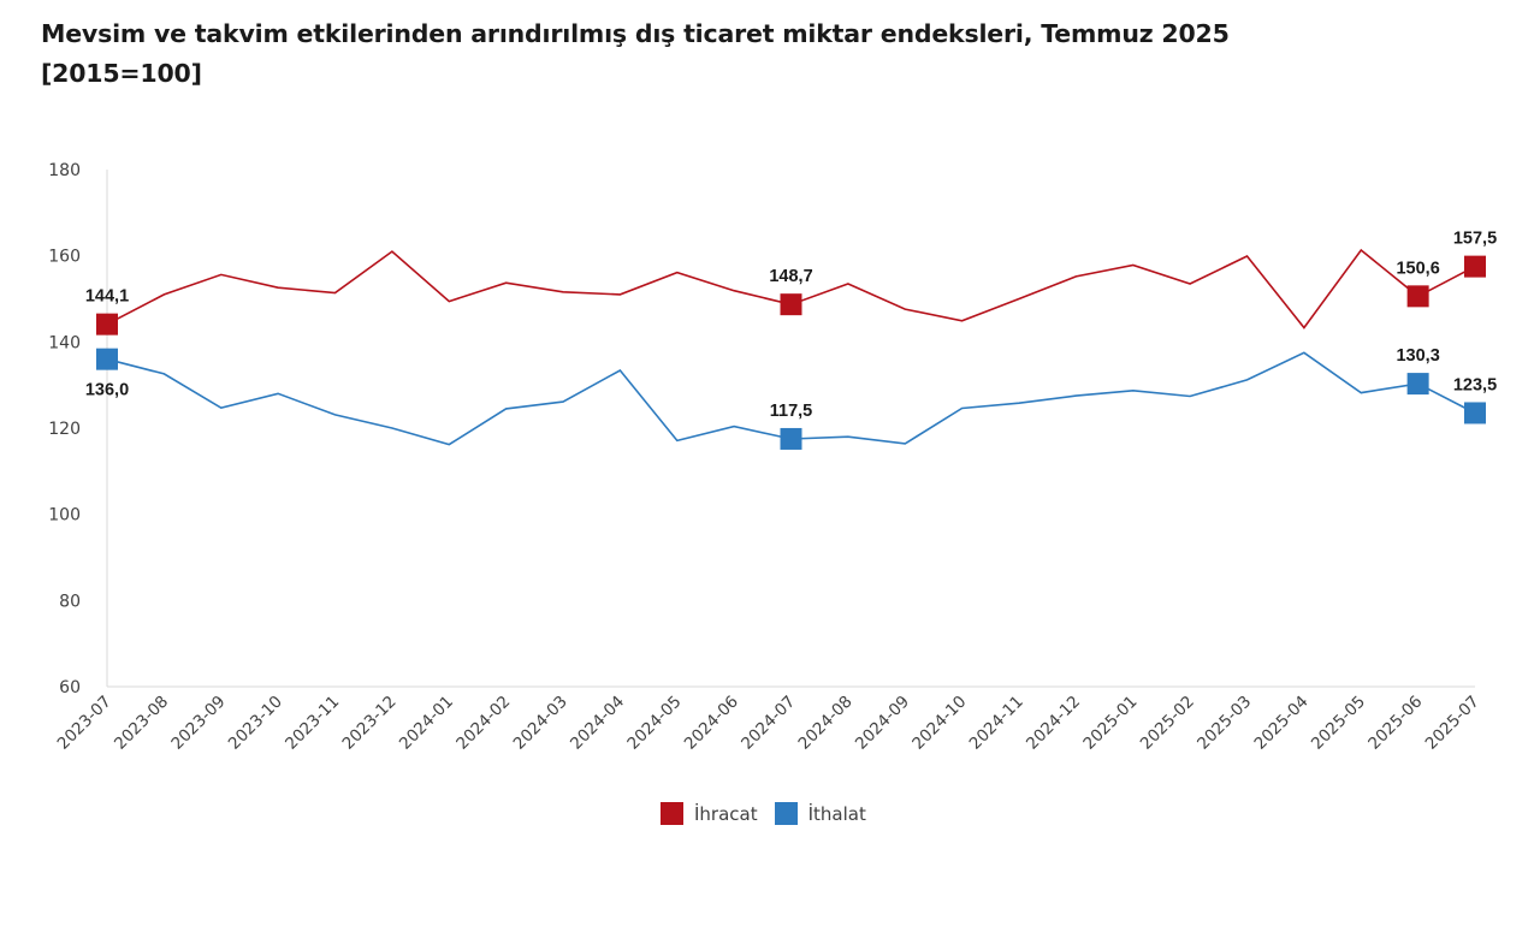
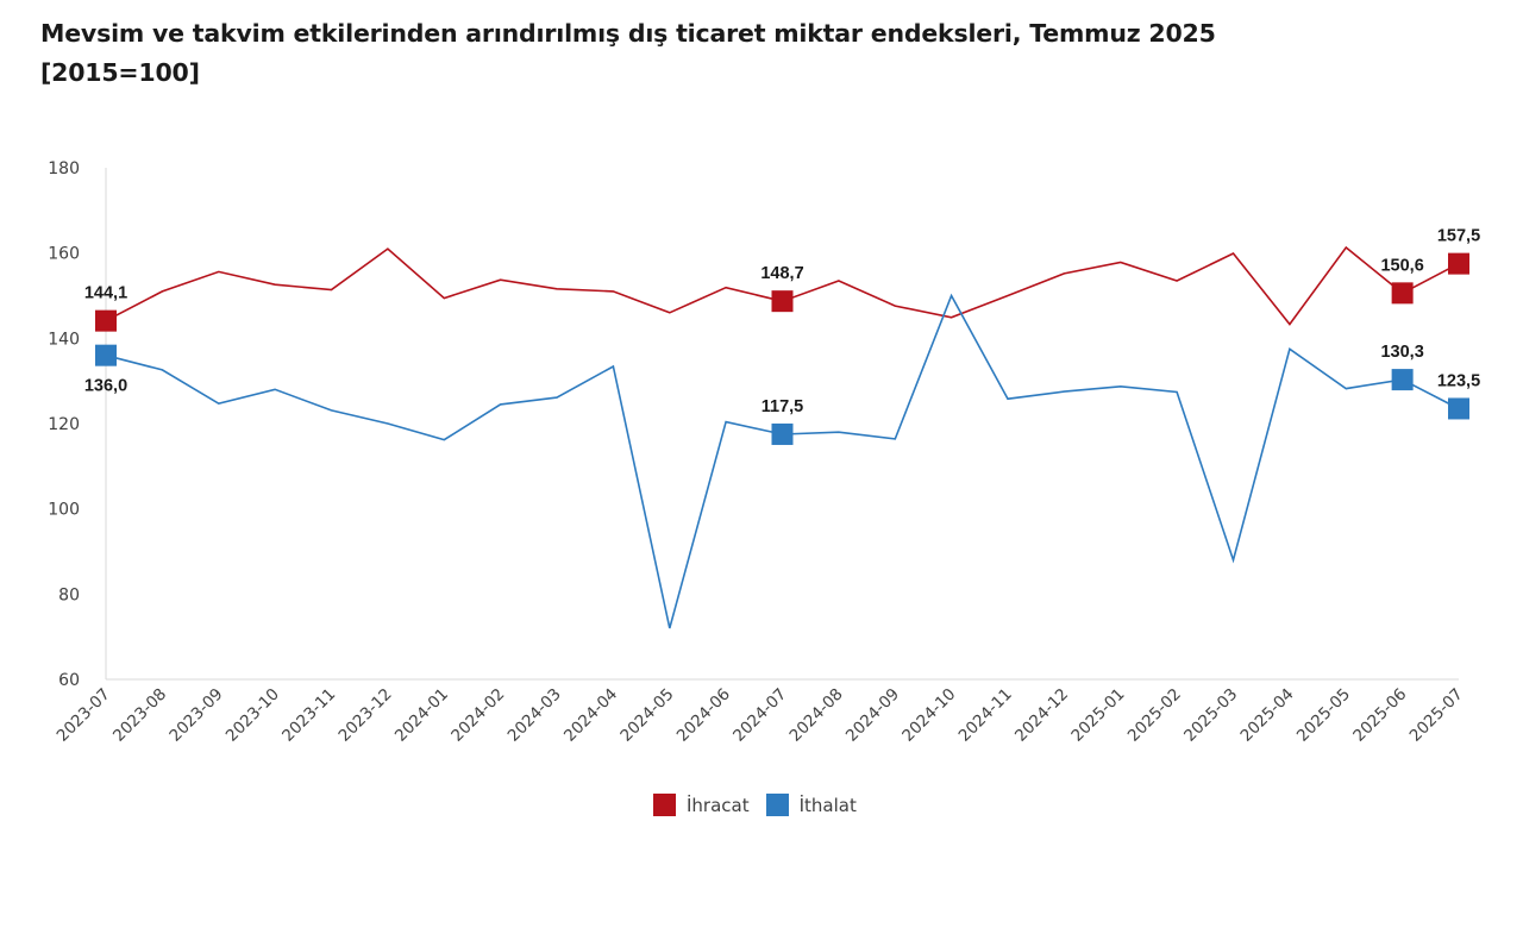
İhracat/2024-05: 156 -> 146
İthalat/2024-05: 117 -> 72
İthalat/2024-10: 125 -> 150
İthalat/2025-03: 131 -> 88
